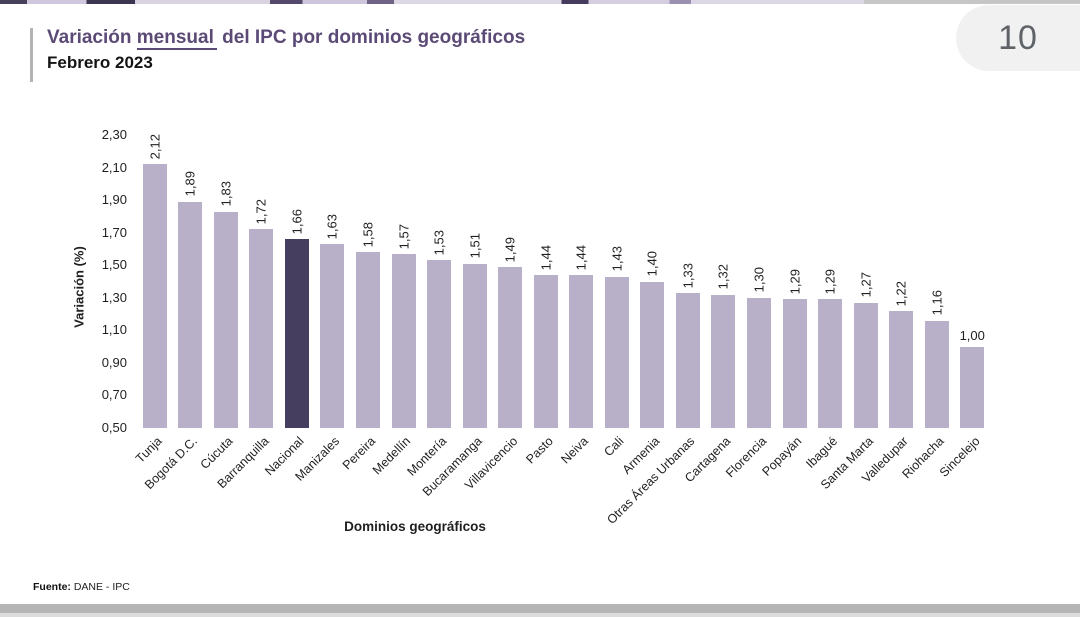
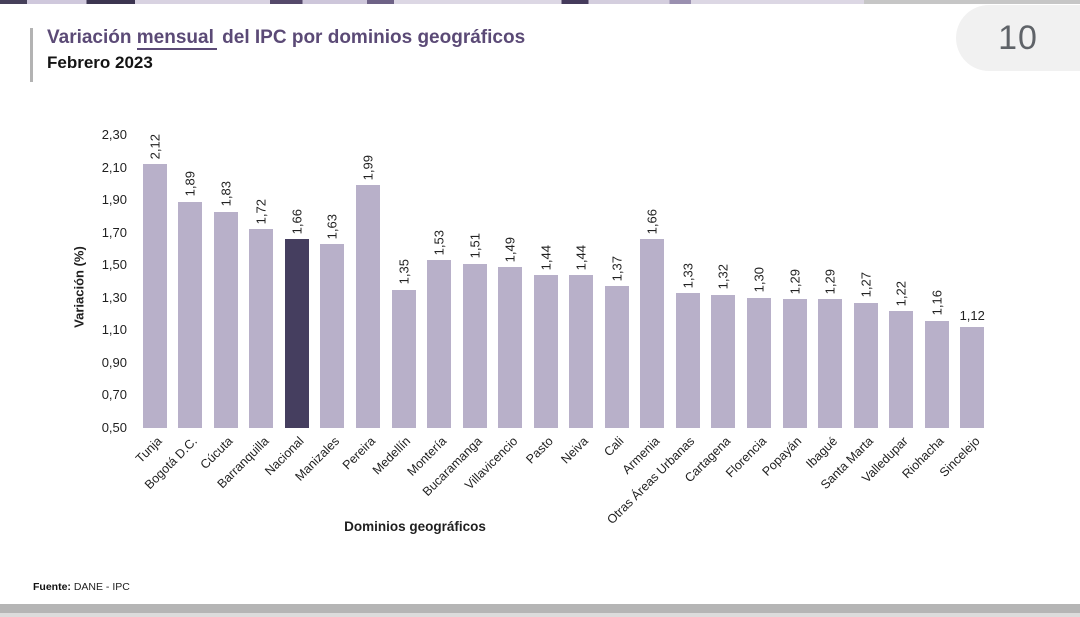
Pereira: 1,58 -> 1,99
Medellín: 1,57 -> 1,35
Cali: 1,43 -> 1,37
Armenia: 1,40 -> 1,66
Sincelejo: 1,00 -> 1,12
